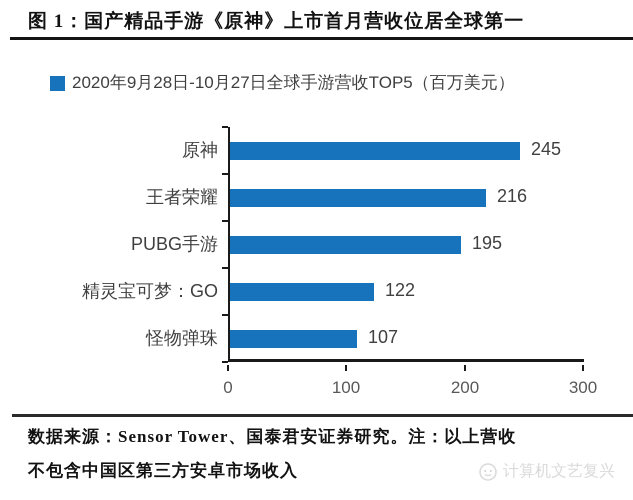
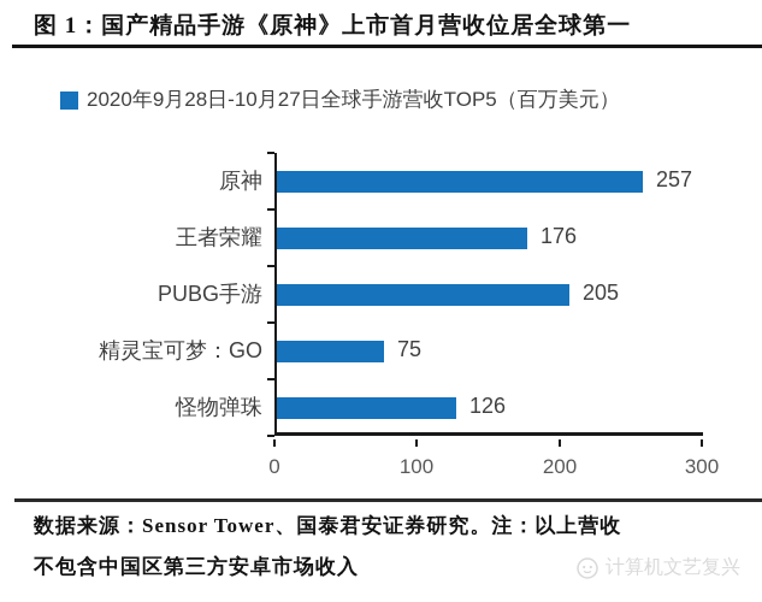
原神: 245 -> 257
王者荣耀: 216 -> 176
PUBG手游: 195 -> 205
精灵宝可梦：GO: 122 -> 75
怪物弹珠: 107 -> 126
